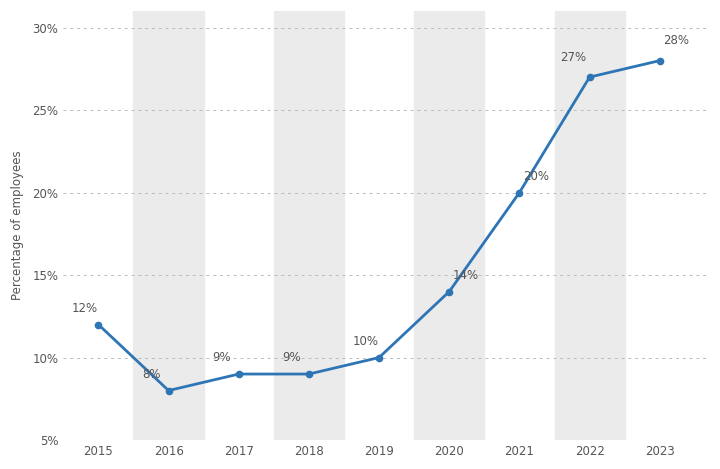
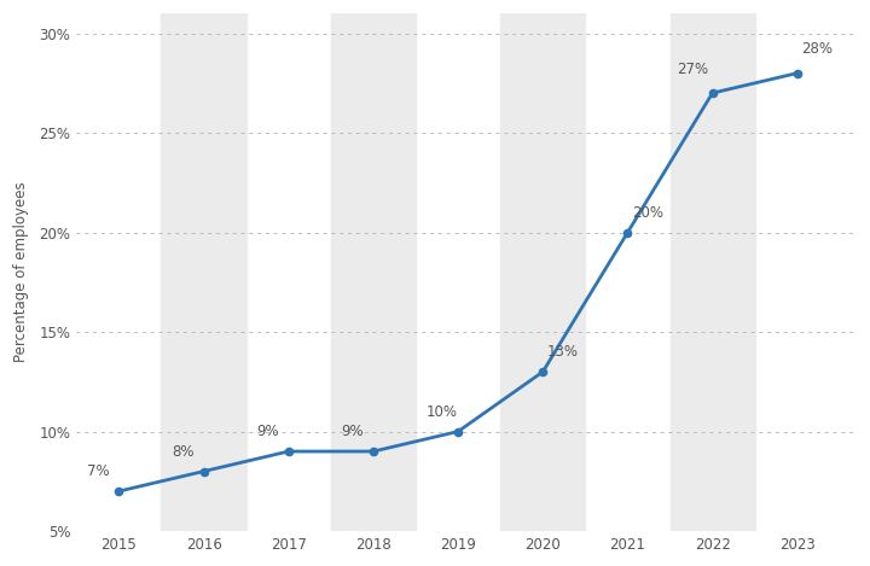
2015: 12% -> 7%
2020: 14% -> 13%
